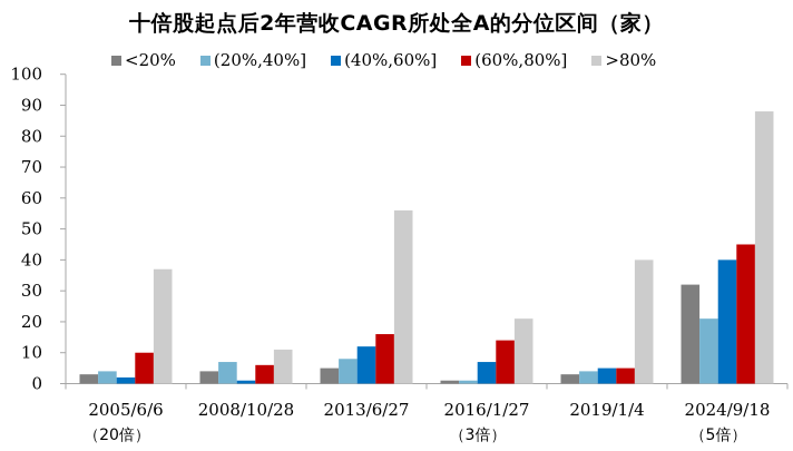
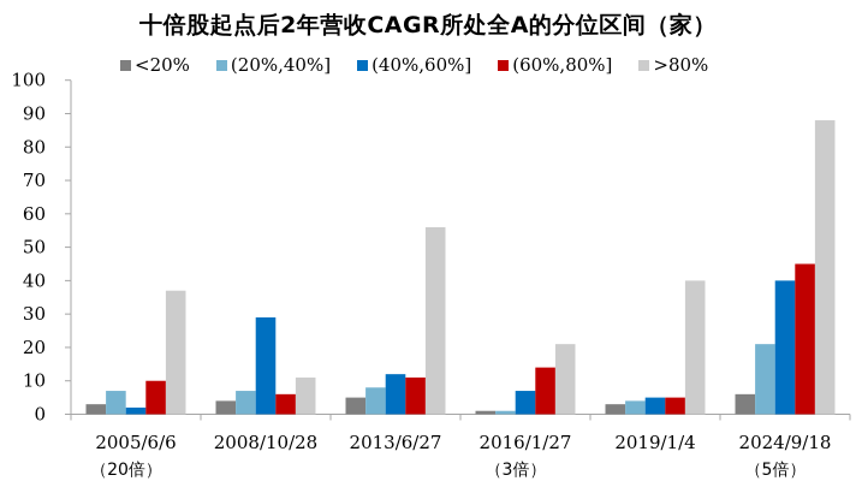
(20%,40%]/2005/6/6: 4 -> 7
(40%,60%]/2008/10/28: 1 -> 29
(60%,80%]/2013/6/27: 16 -> 11
<20%/2024/9/18: 32 -> 6
